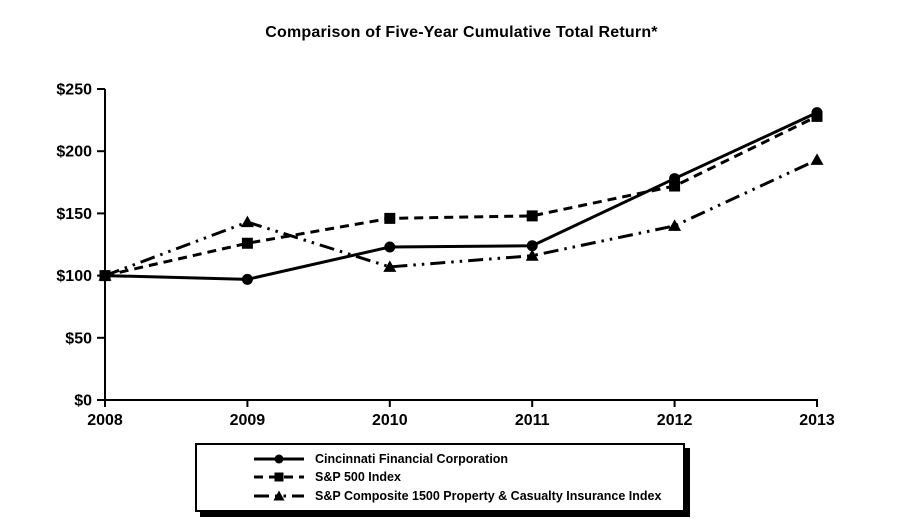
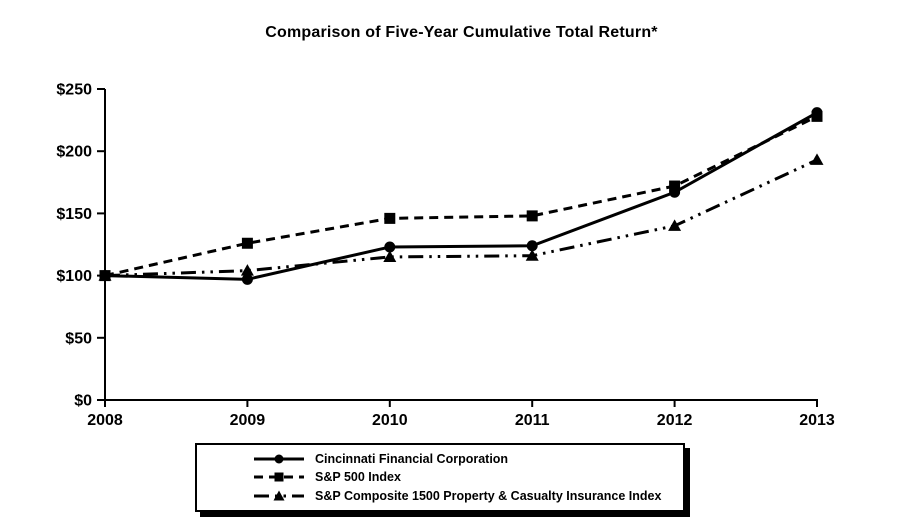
S&P Composite 1500 Property & Casualty Insurance Index/2009: $143 -> $104
S&P Composite 1500 Property & Casualty Insurance Index/2010: $107 -> $115
Cincinnati Financial Corporation/2012: $178 -> $167
